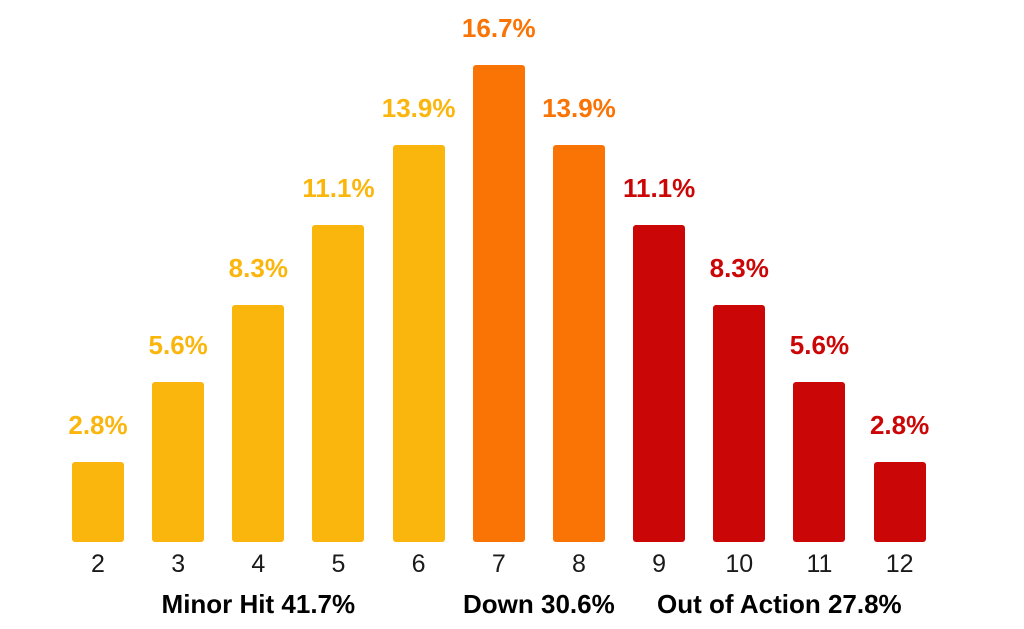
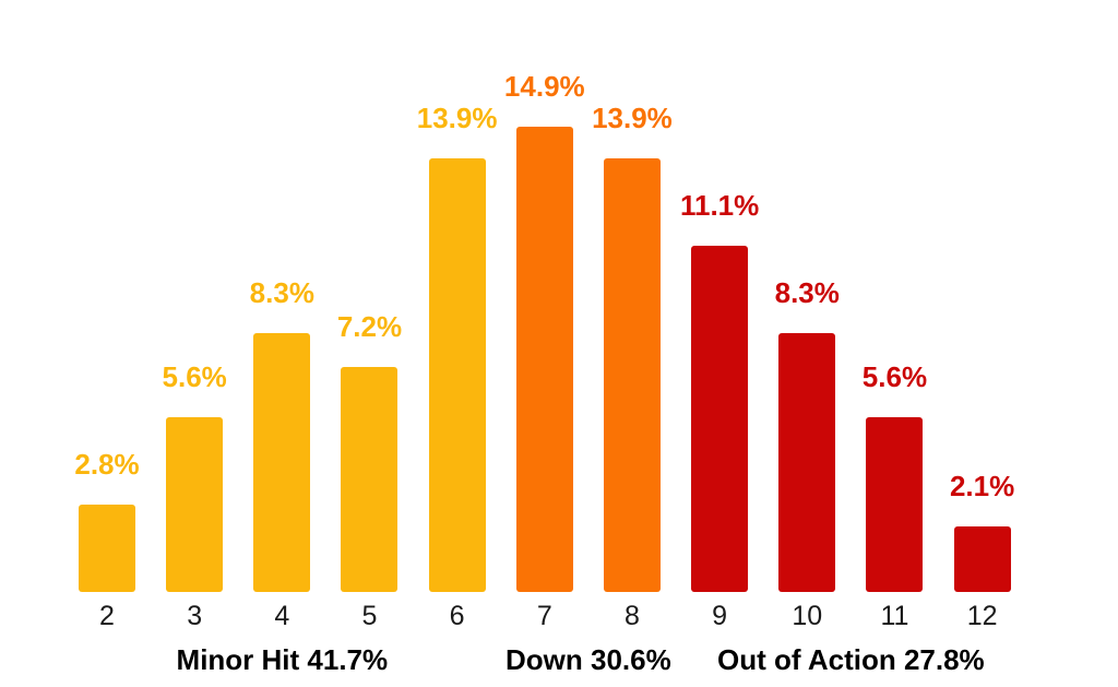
5: 11.1% -> 7.2%
7: 16.7% -> 14.9%
12: 2.8% -> 2.1%
